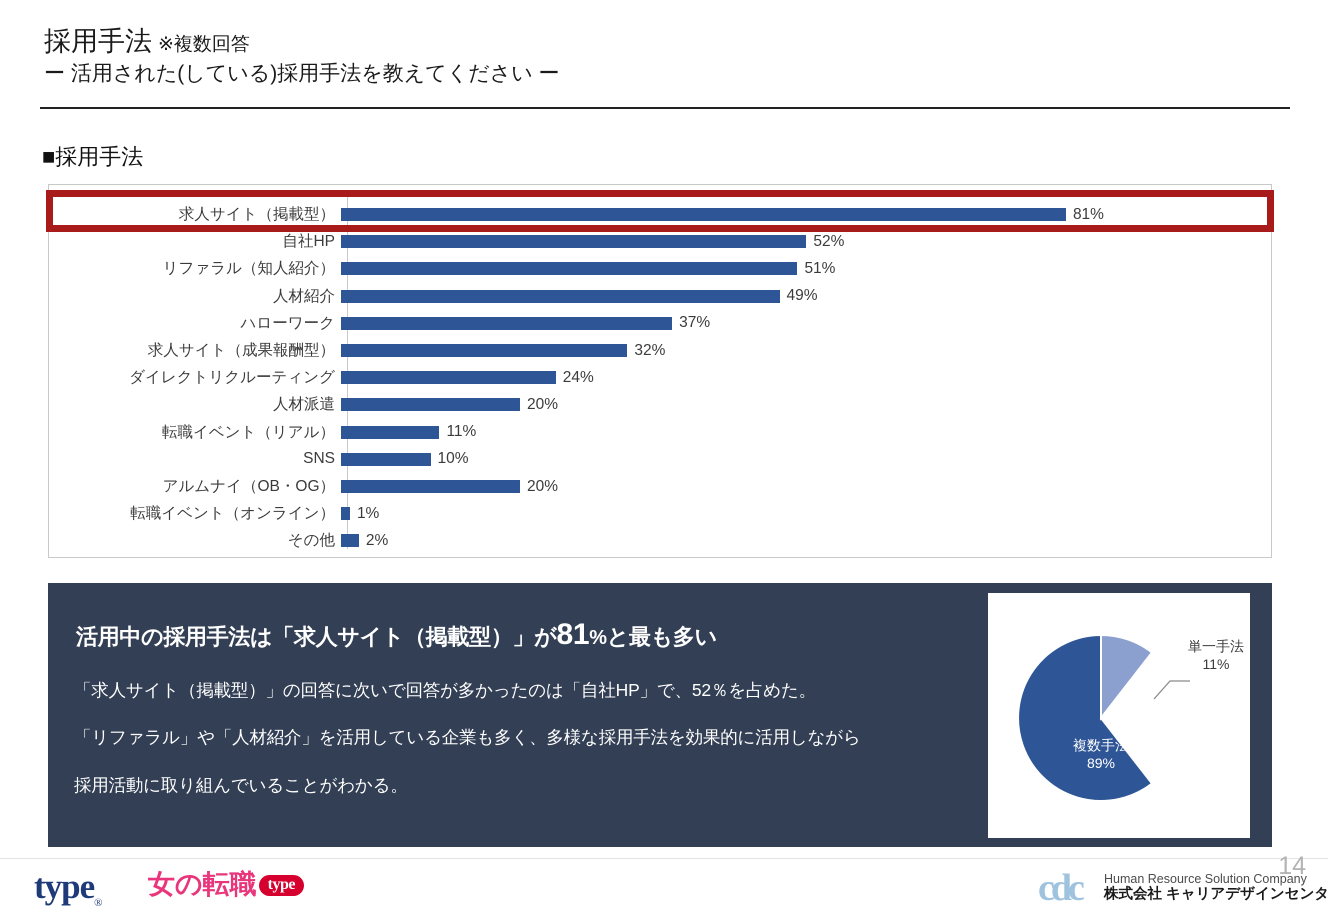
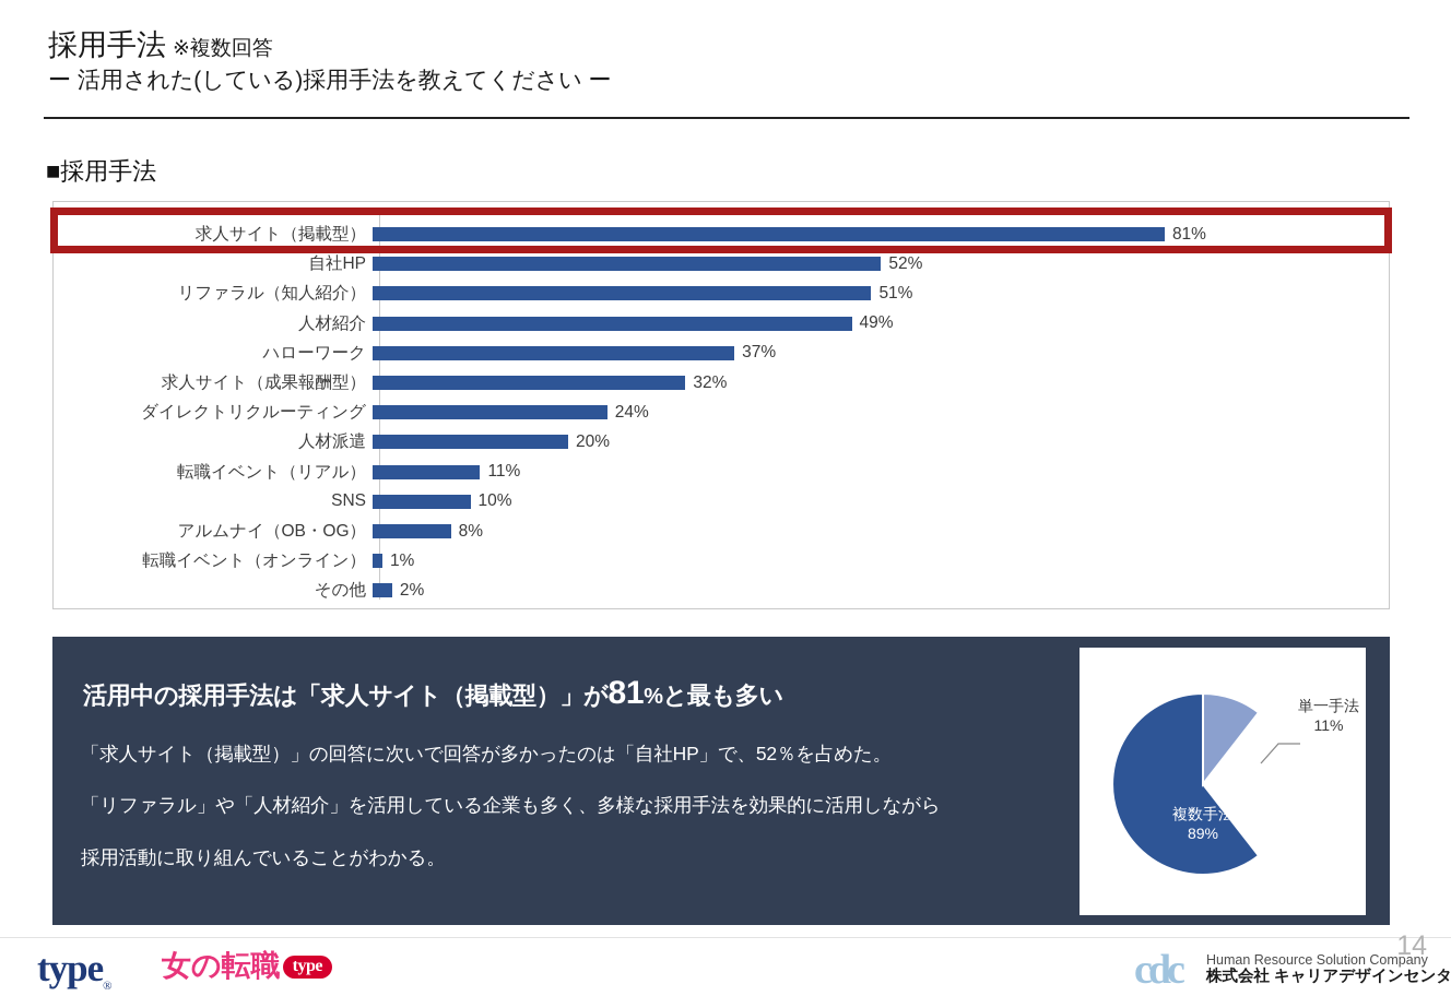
アルムナイ（OB・OG）: 20% -> 8%
